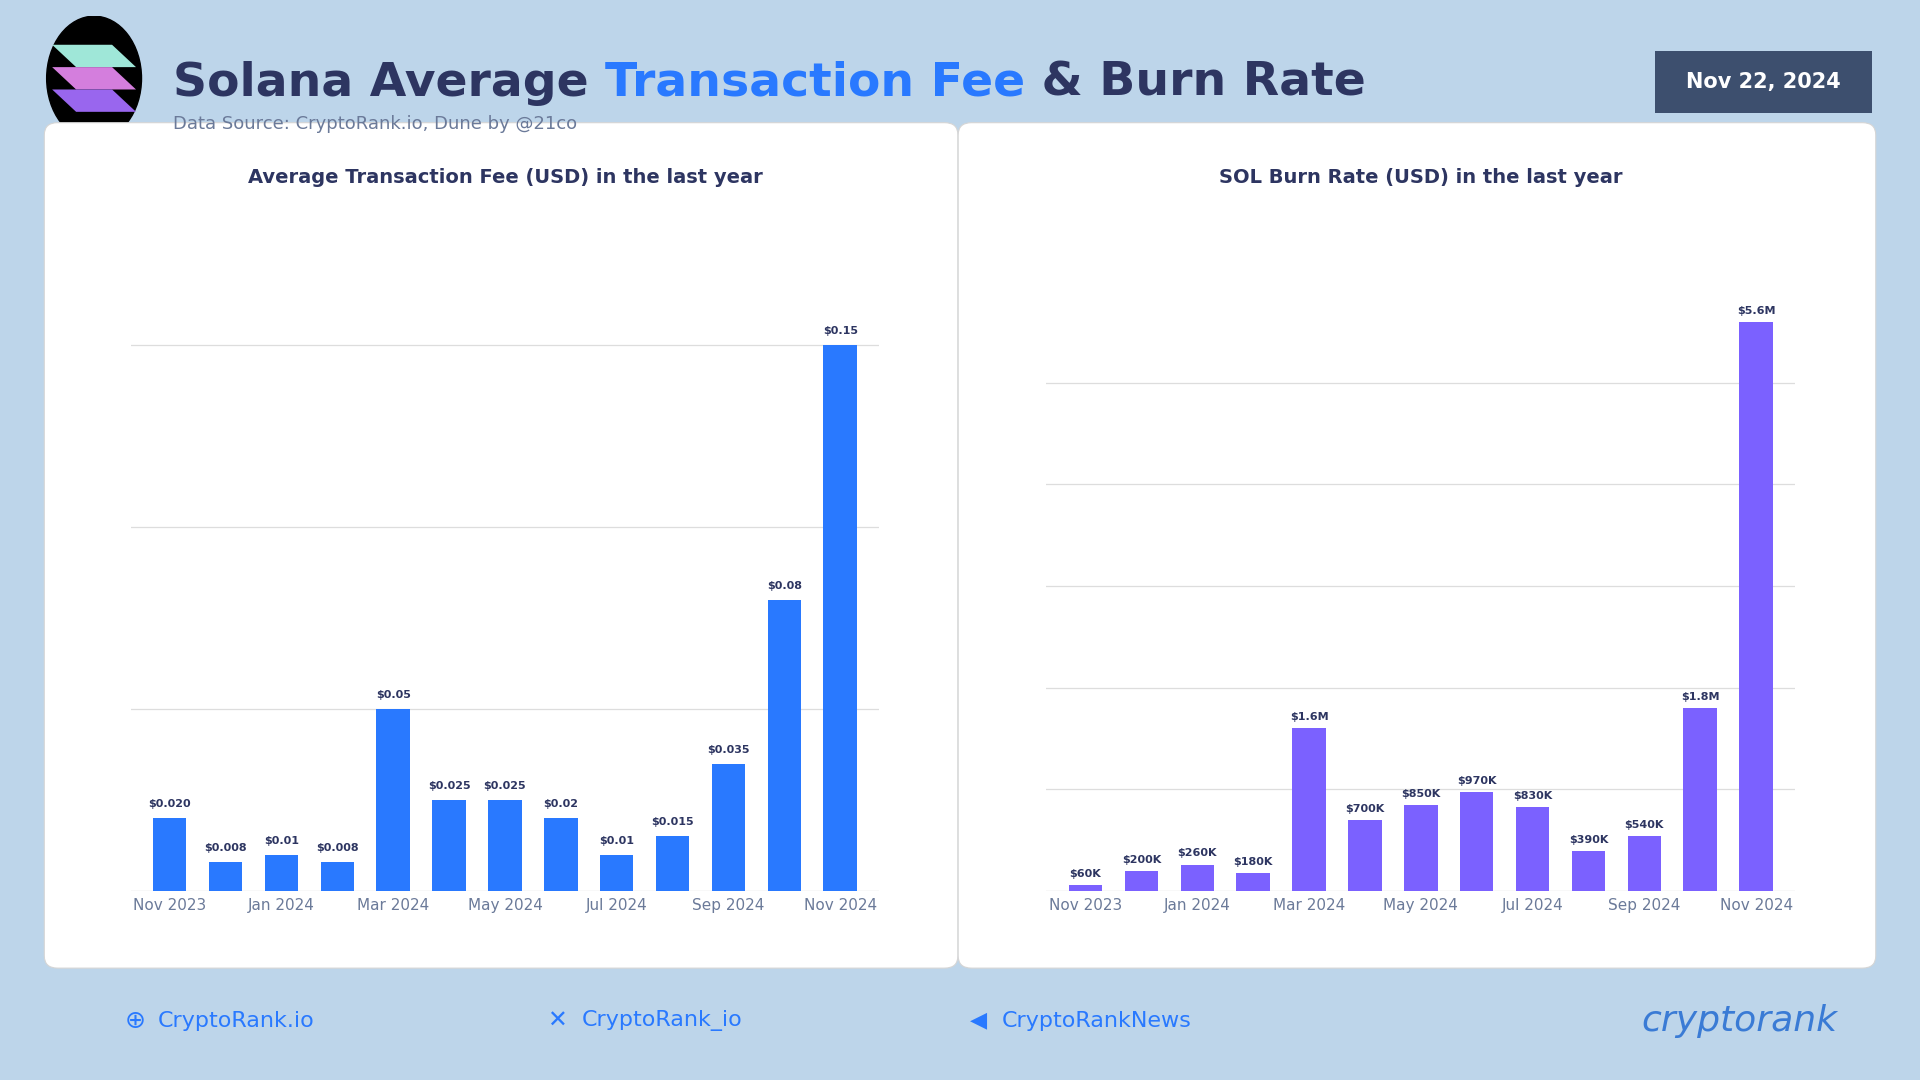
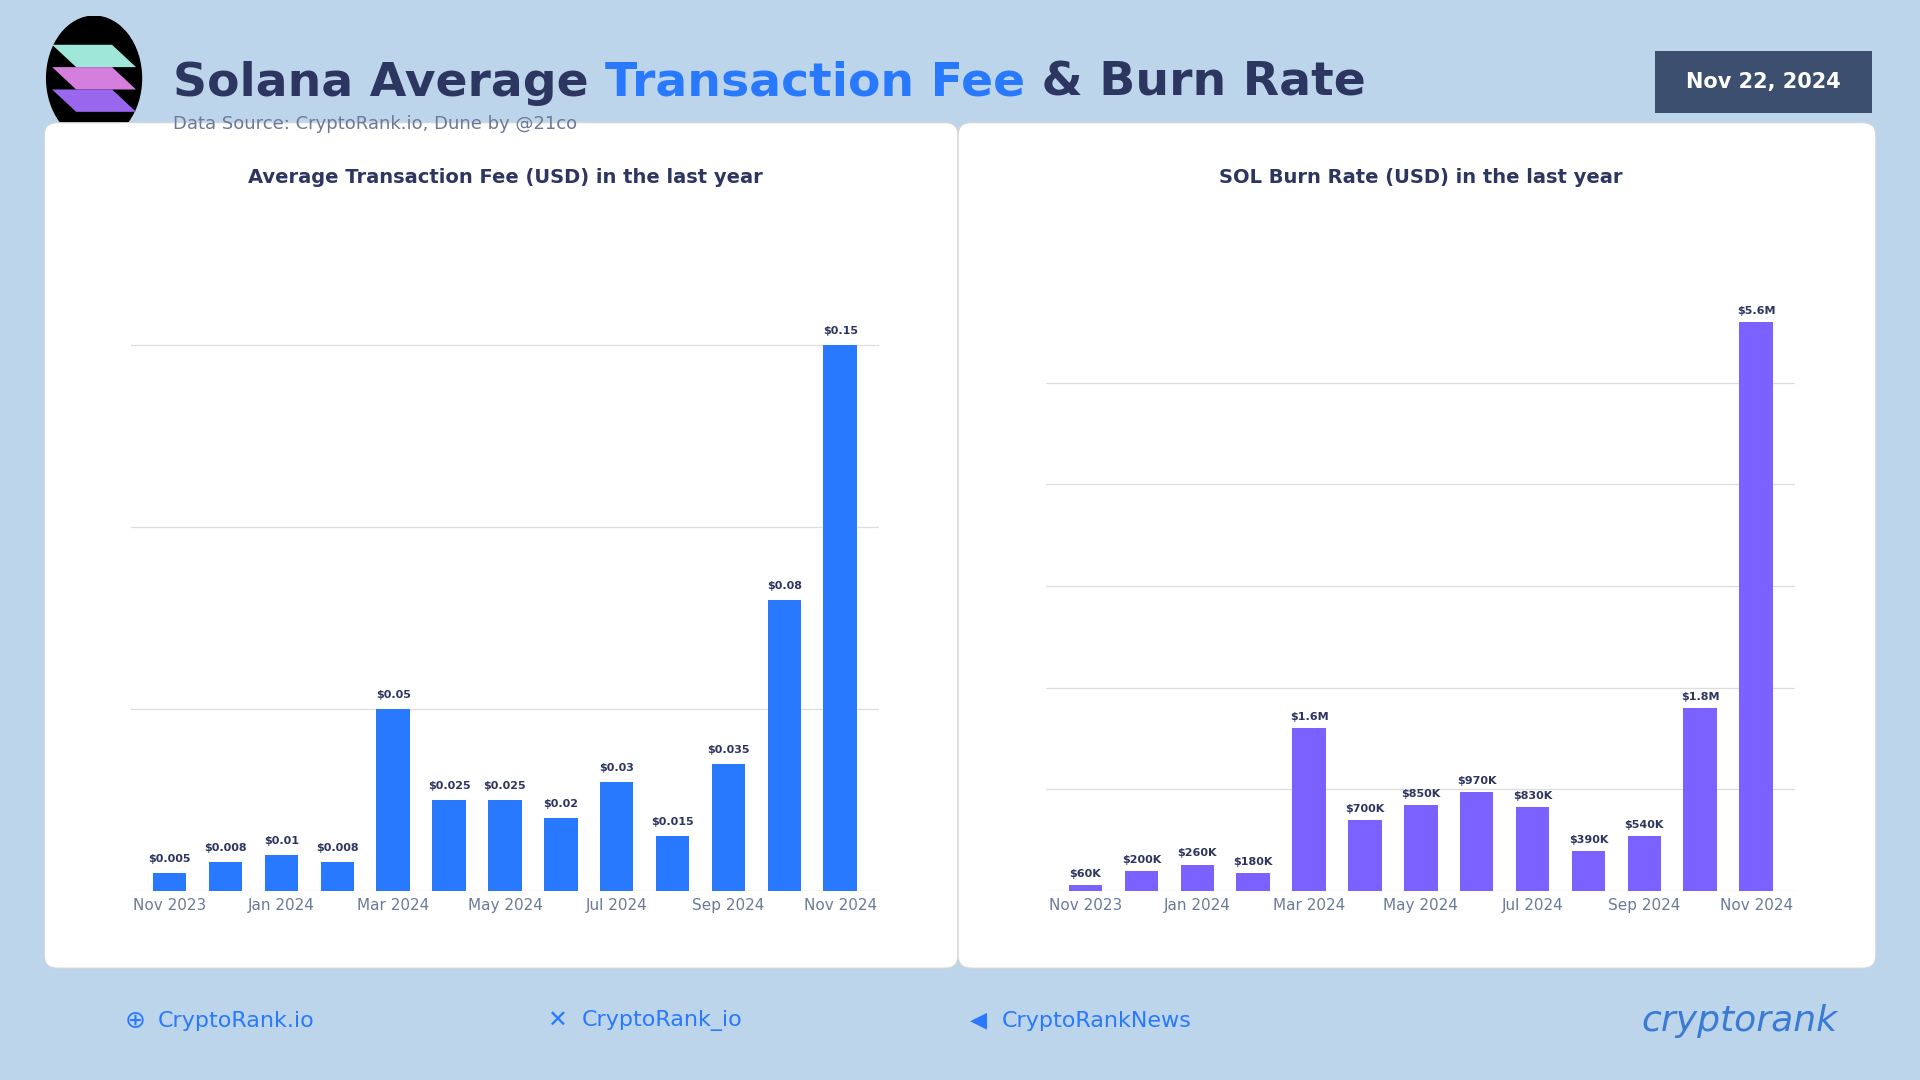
Average Transaction Fee (USD) in the last year/Nov 2023: $0.020 -> $0.005
Average Transaction Fee (USD) in the last year/Jul 2024: $0.01 -> $0.03
